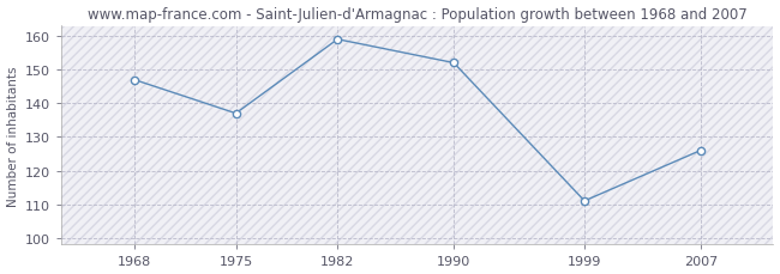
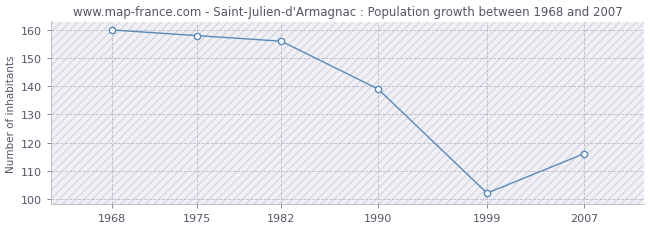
1968: 147 -> 160
1975: 137 -> 158
1982: 159 -> 156
1990: 152 -> 139
1999: 111 -> 102
2007: 126 -> 116
